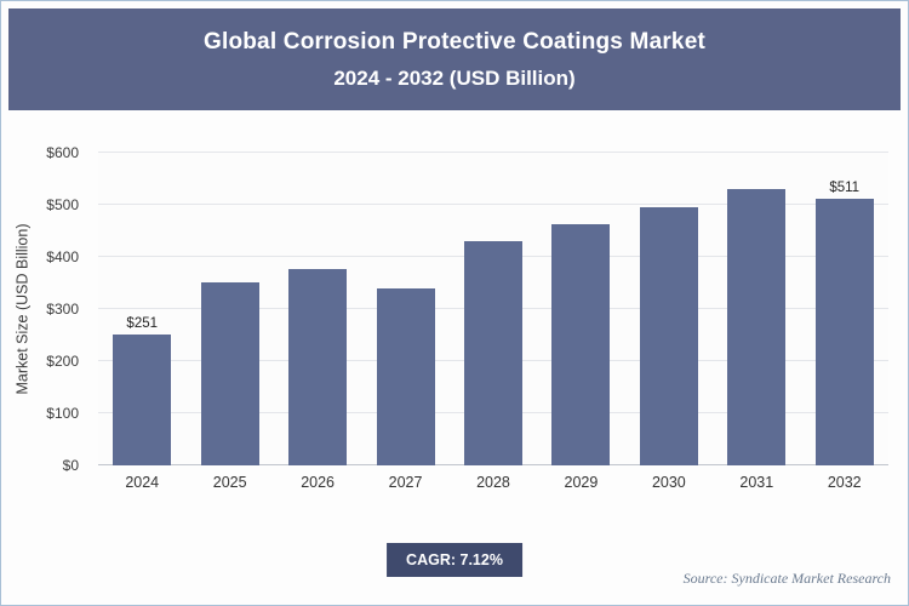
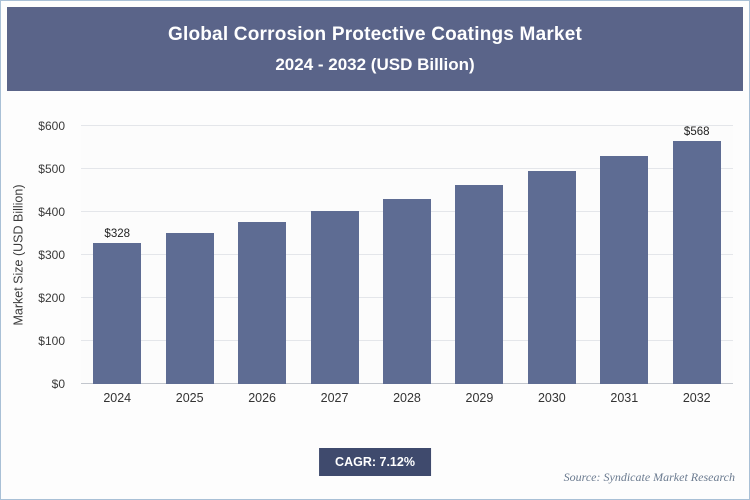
2024: $251 -> $328
2027: $340 -> $400
2032: $511 -> $568
